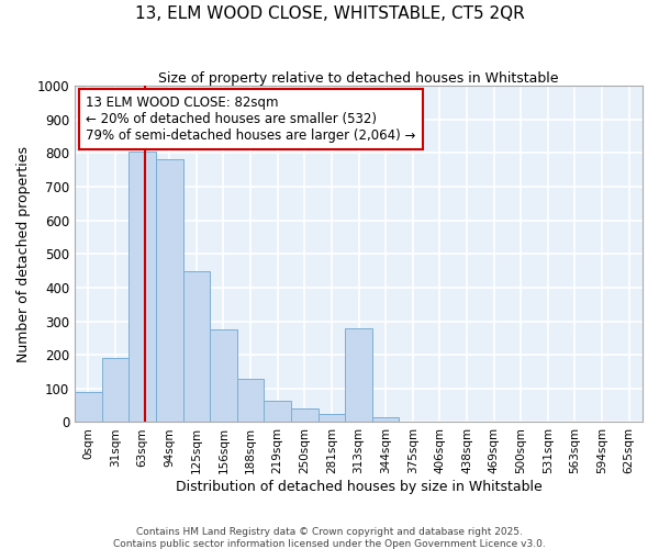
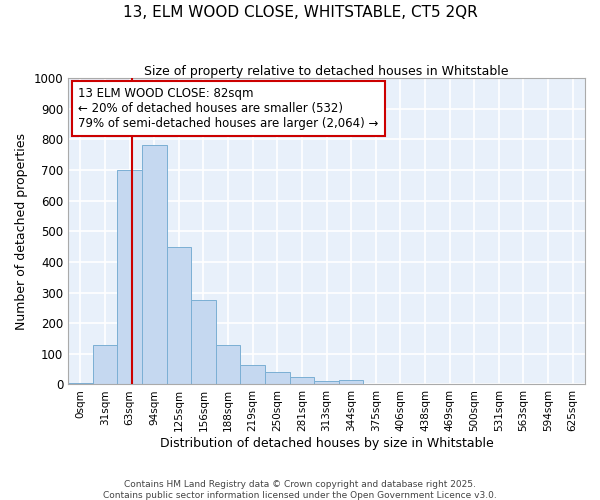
0sqm: 90 -> 5
31sqm: 190 -> 130
63sqm: 805 -> 700
313sqm: 280 -> 10
